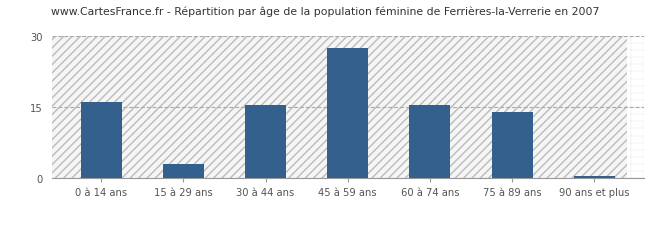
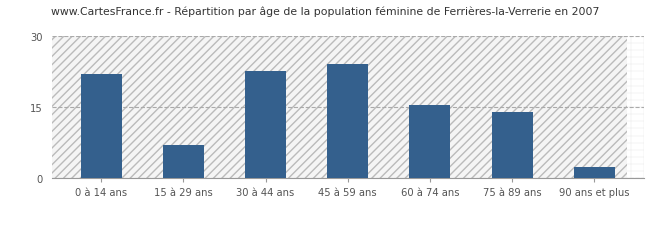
0 à 14 ans: 16.0 -> 22.0
15 à 29 ans: 3.0 -> 7.0
30 à 44 ans: 15.5 -> 22.5
45 à 59 ans: 27.5 -> 24.0
90 ans et plus: 0.5 -> 2.5
